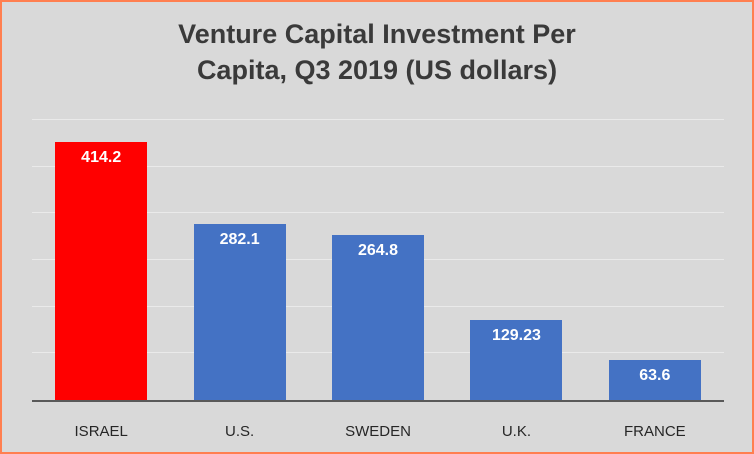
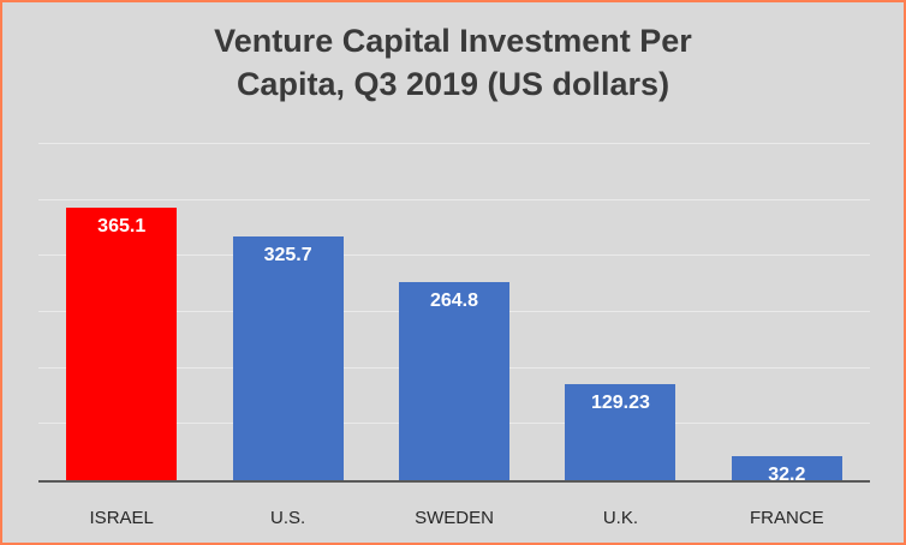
ISRAEL: 414.2 -> 365.1
U.S.: 282.1 -> 325.7
FRANCE: 63.6 -> 32.2
